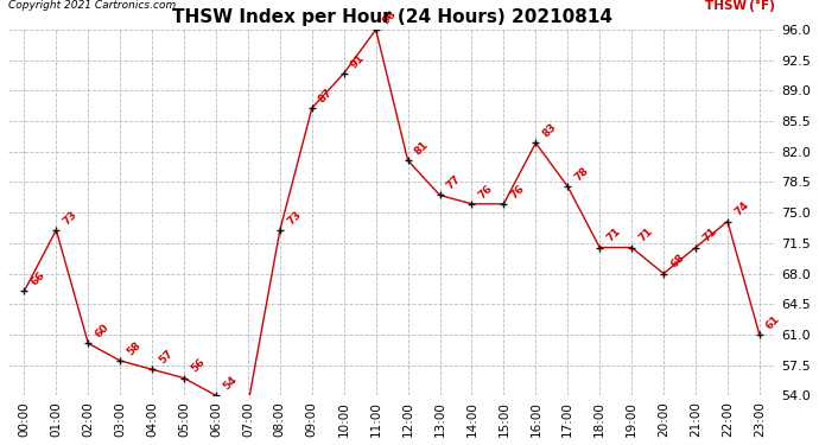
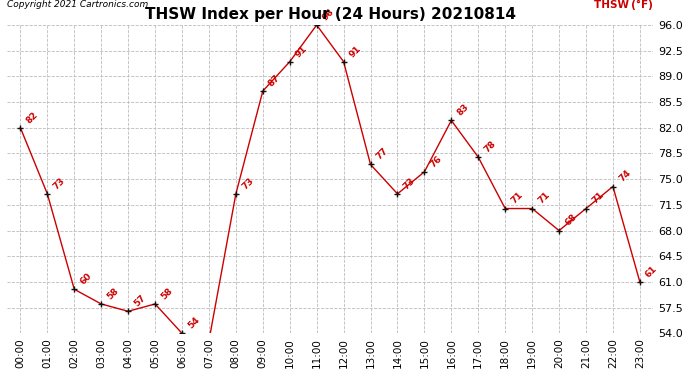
00:00: 66 -> 82
05:00: 56 -> 58
12:00: 81 -> 91
14:00: 76 -> 73
